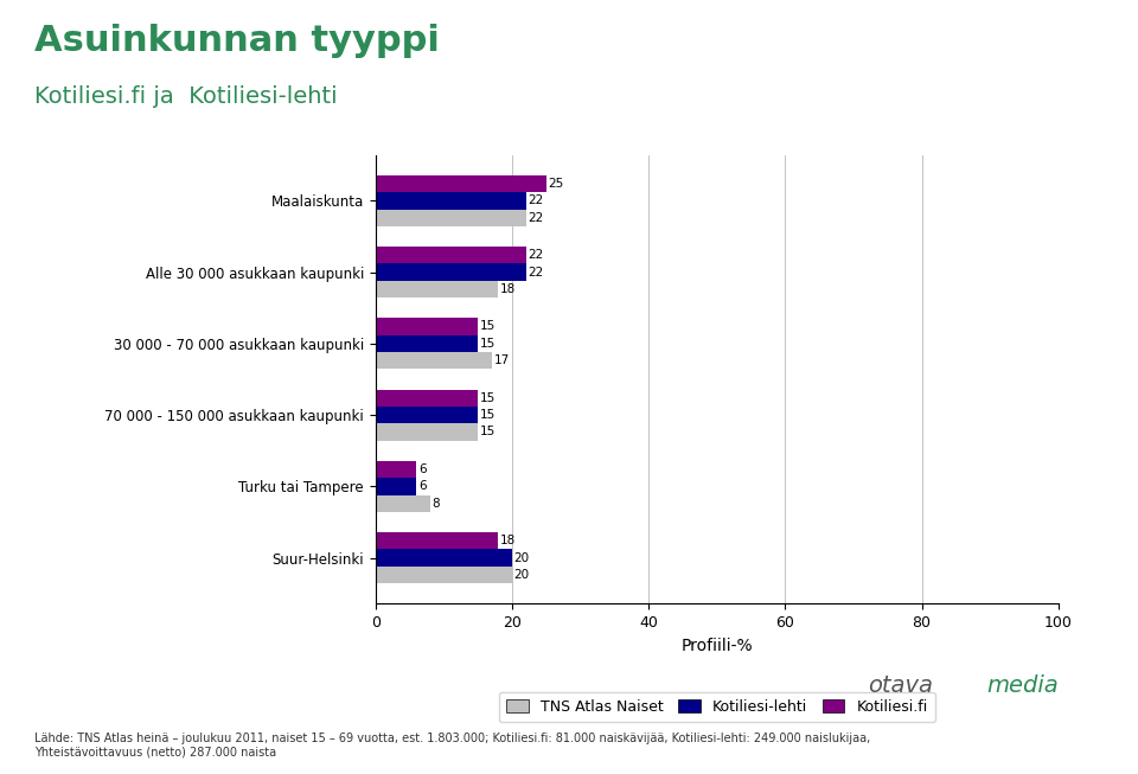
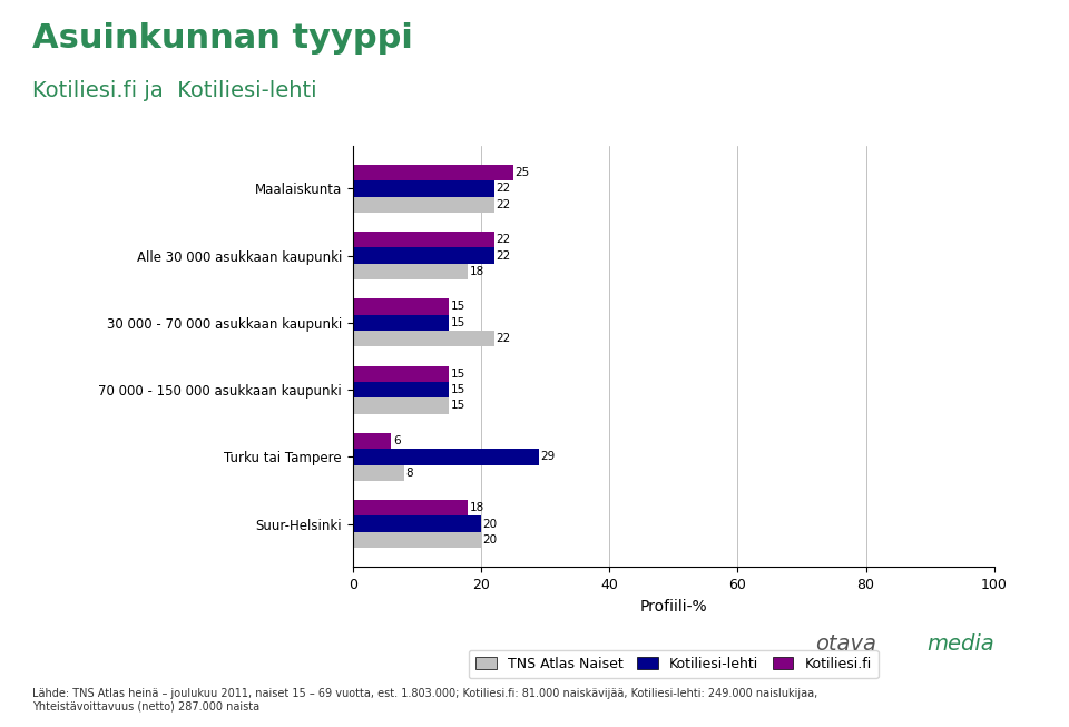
TNS Atlas Naiset/30 000 - 70 000 asukkaan kaupunki: 17 -> 22
Kotiliesi-lehti/Turku tai Tampere: 6 -> 29
